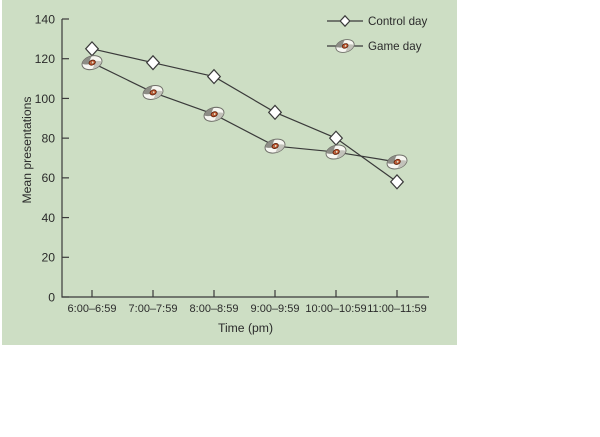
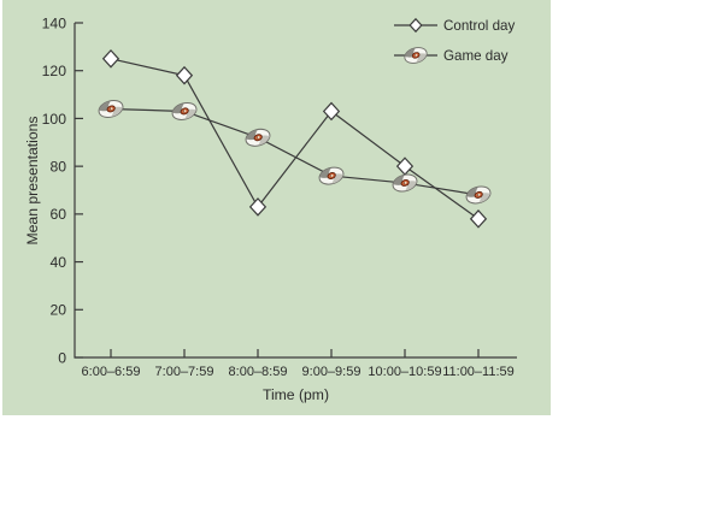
Game day/6:00–6:59: 118 -> 104
Control day/8:00–8:59: 111 -> 63
Control day/9:00–9:59: 93 -> 103
